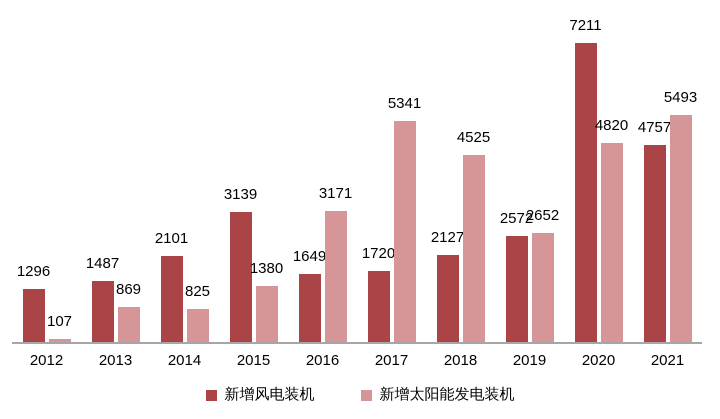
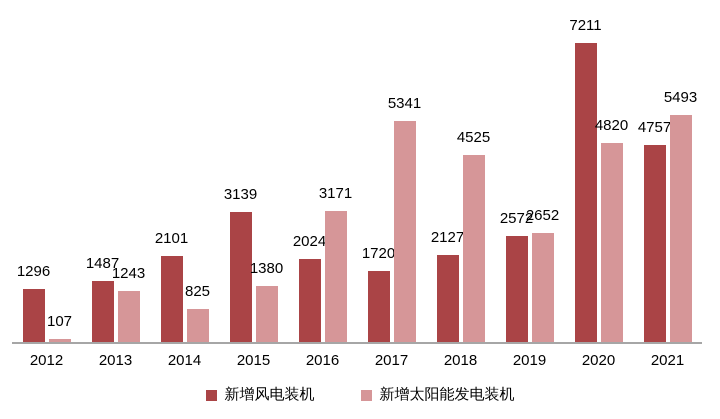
新增太阳能发电装机/2013: 869 -> 1243
新增风电装机/2016: 1649 -> 2024
